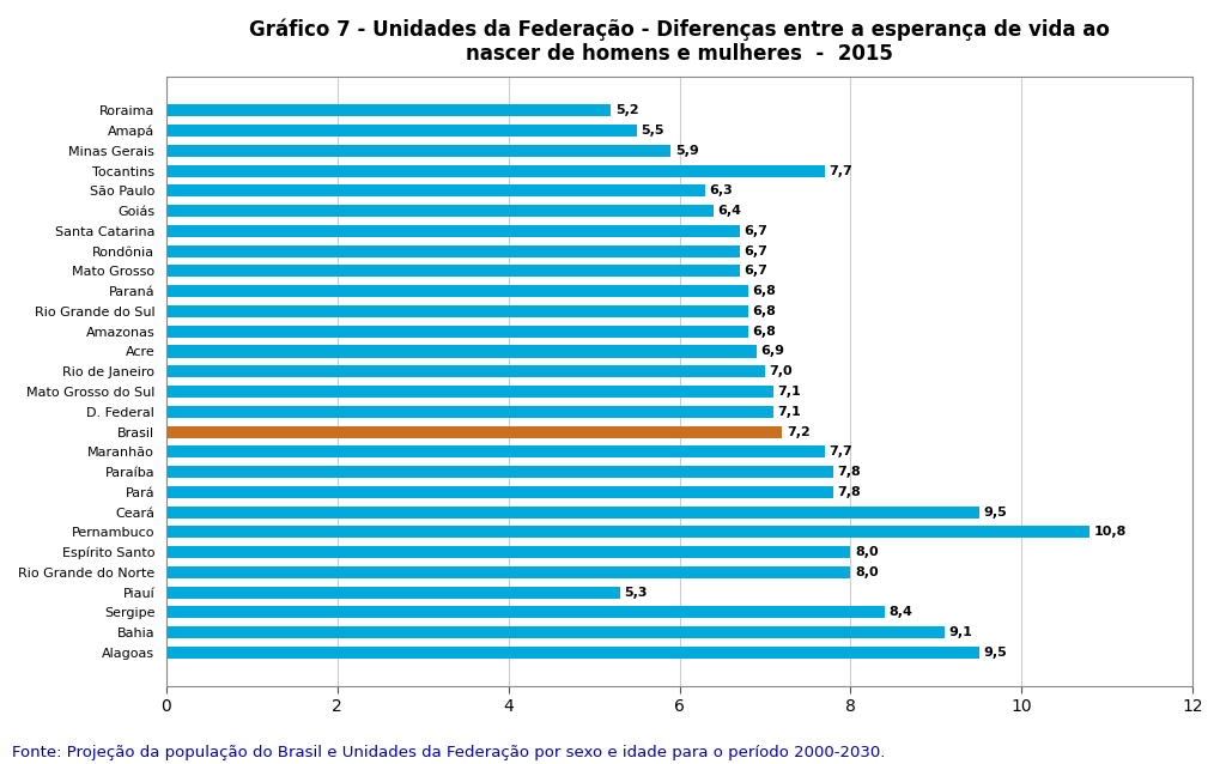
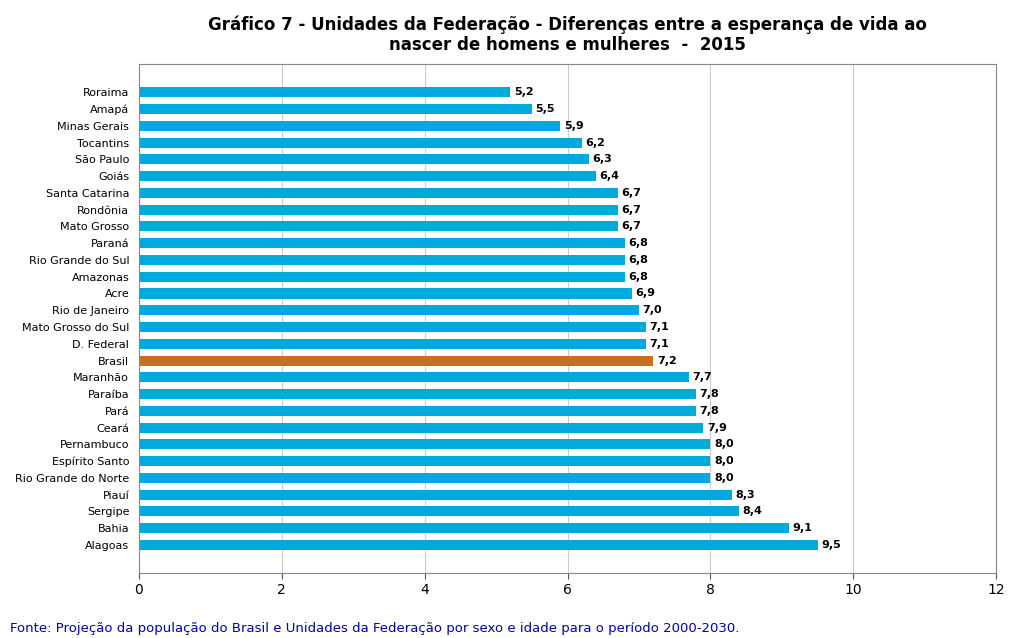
Tocantins: 7,7 -> 6,2
Ceará: 9,5 -> 7,9
Pernambuco: 10,8 -> 8,0
Piauí: 5,3 -> 8,3
